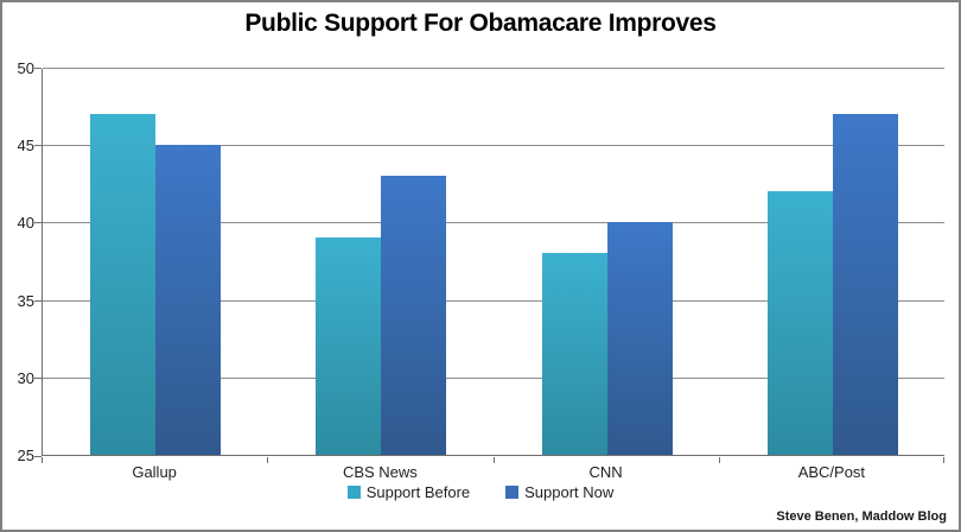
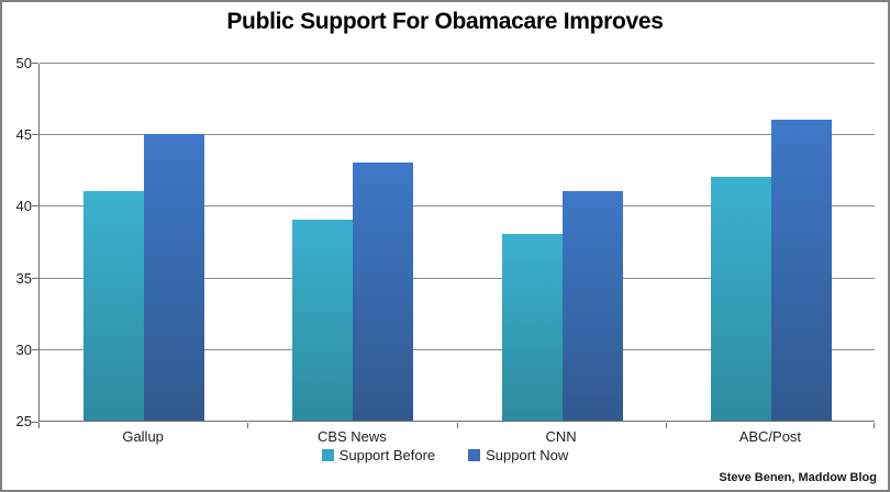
Support Before/Gallup: 47 -> 41
Support Now/CNN: 40 -> 41
Support Now/ABC/Post: 47 -> 46
